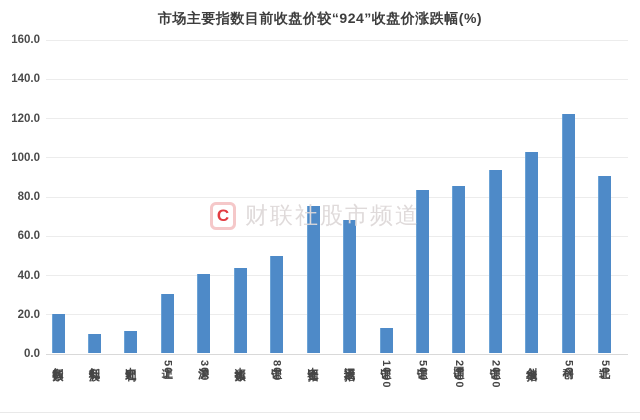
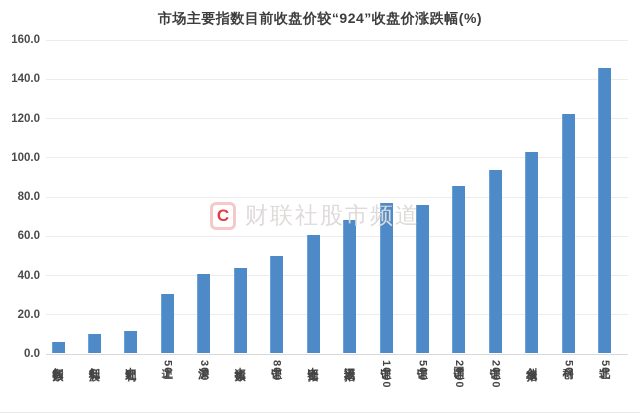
红利指数: 20 -> 6
中证全指: 75 -> 60
中证1000: 13 -> 76
中证500: 83 -> 76
北证50: 90 -> 145
